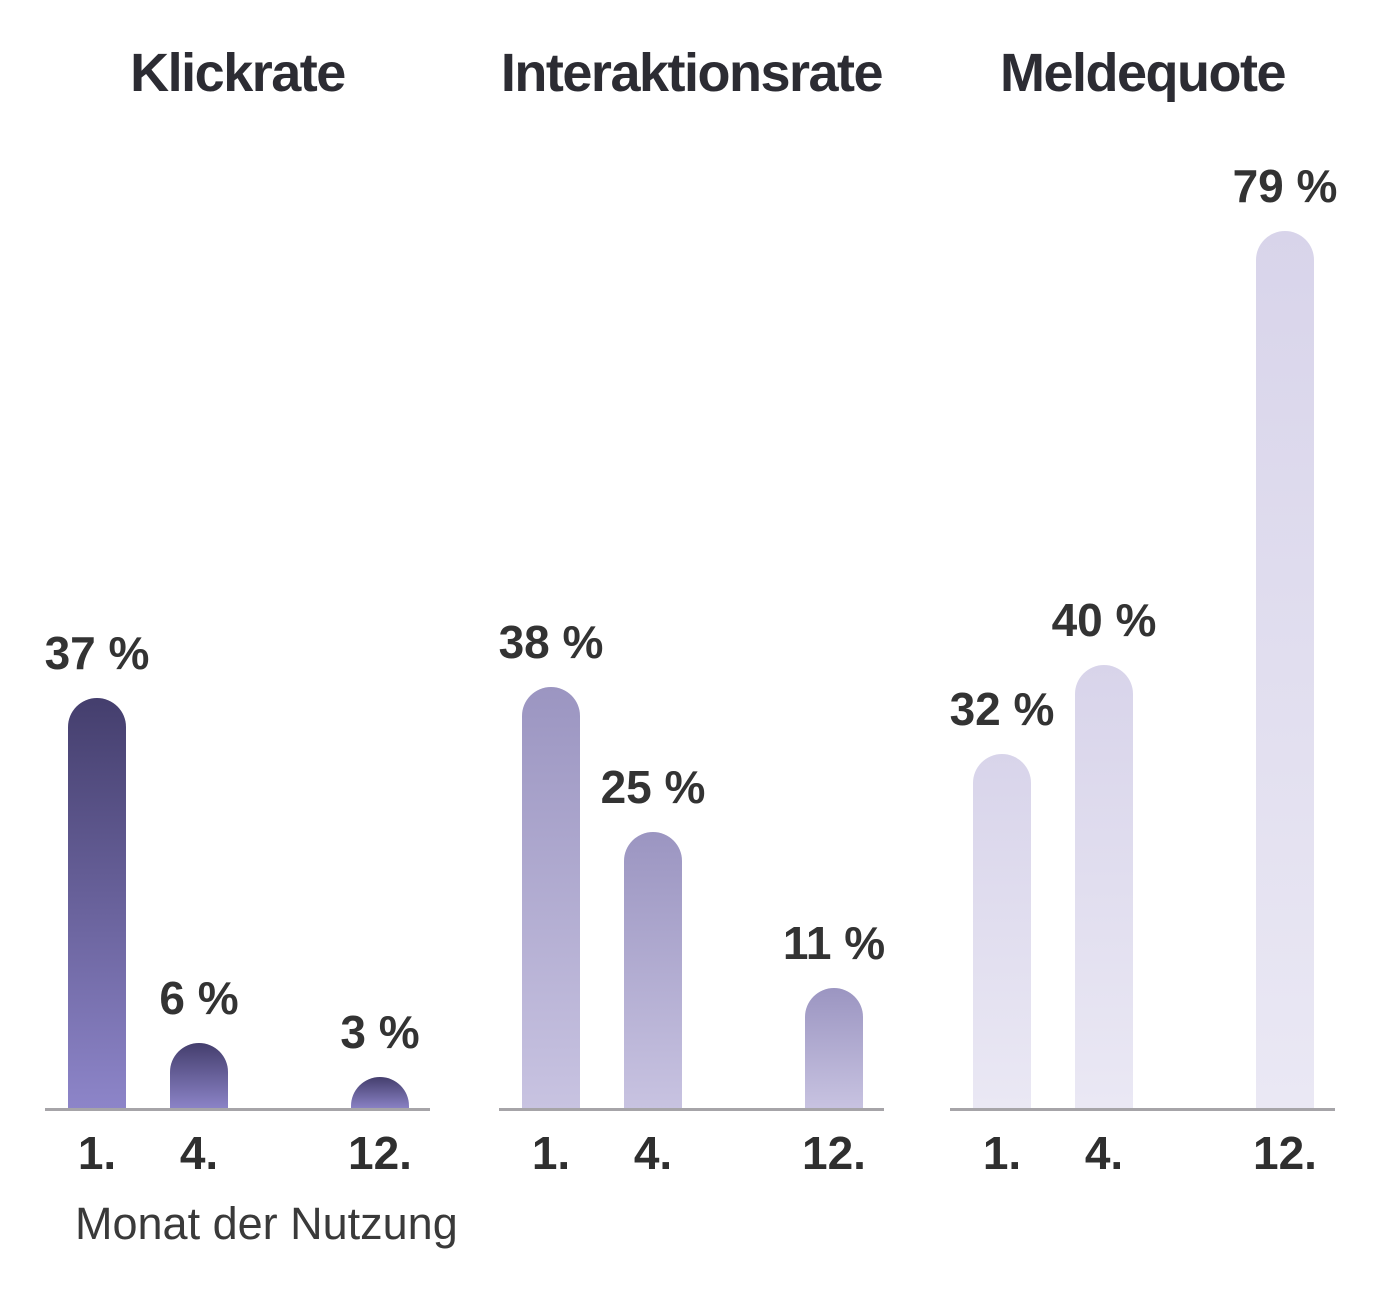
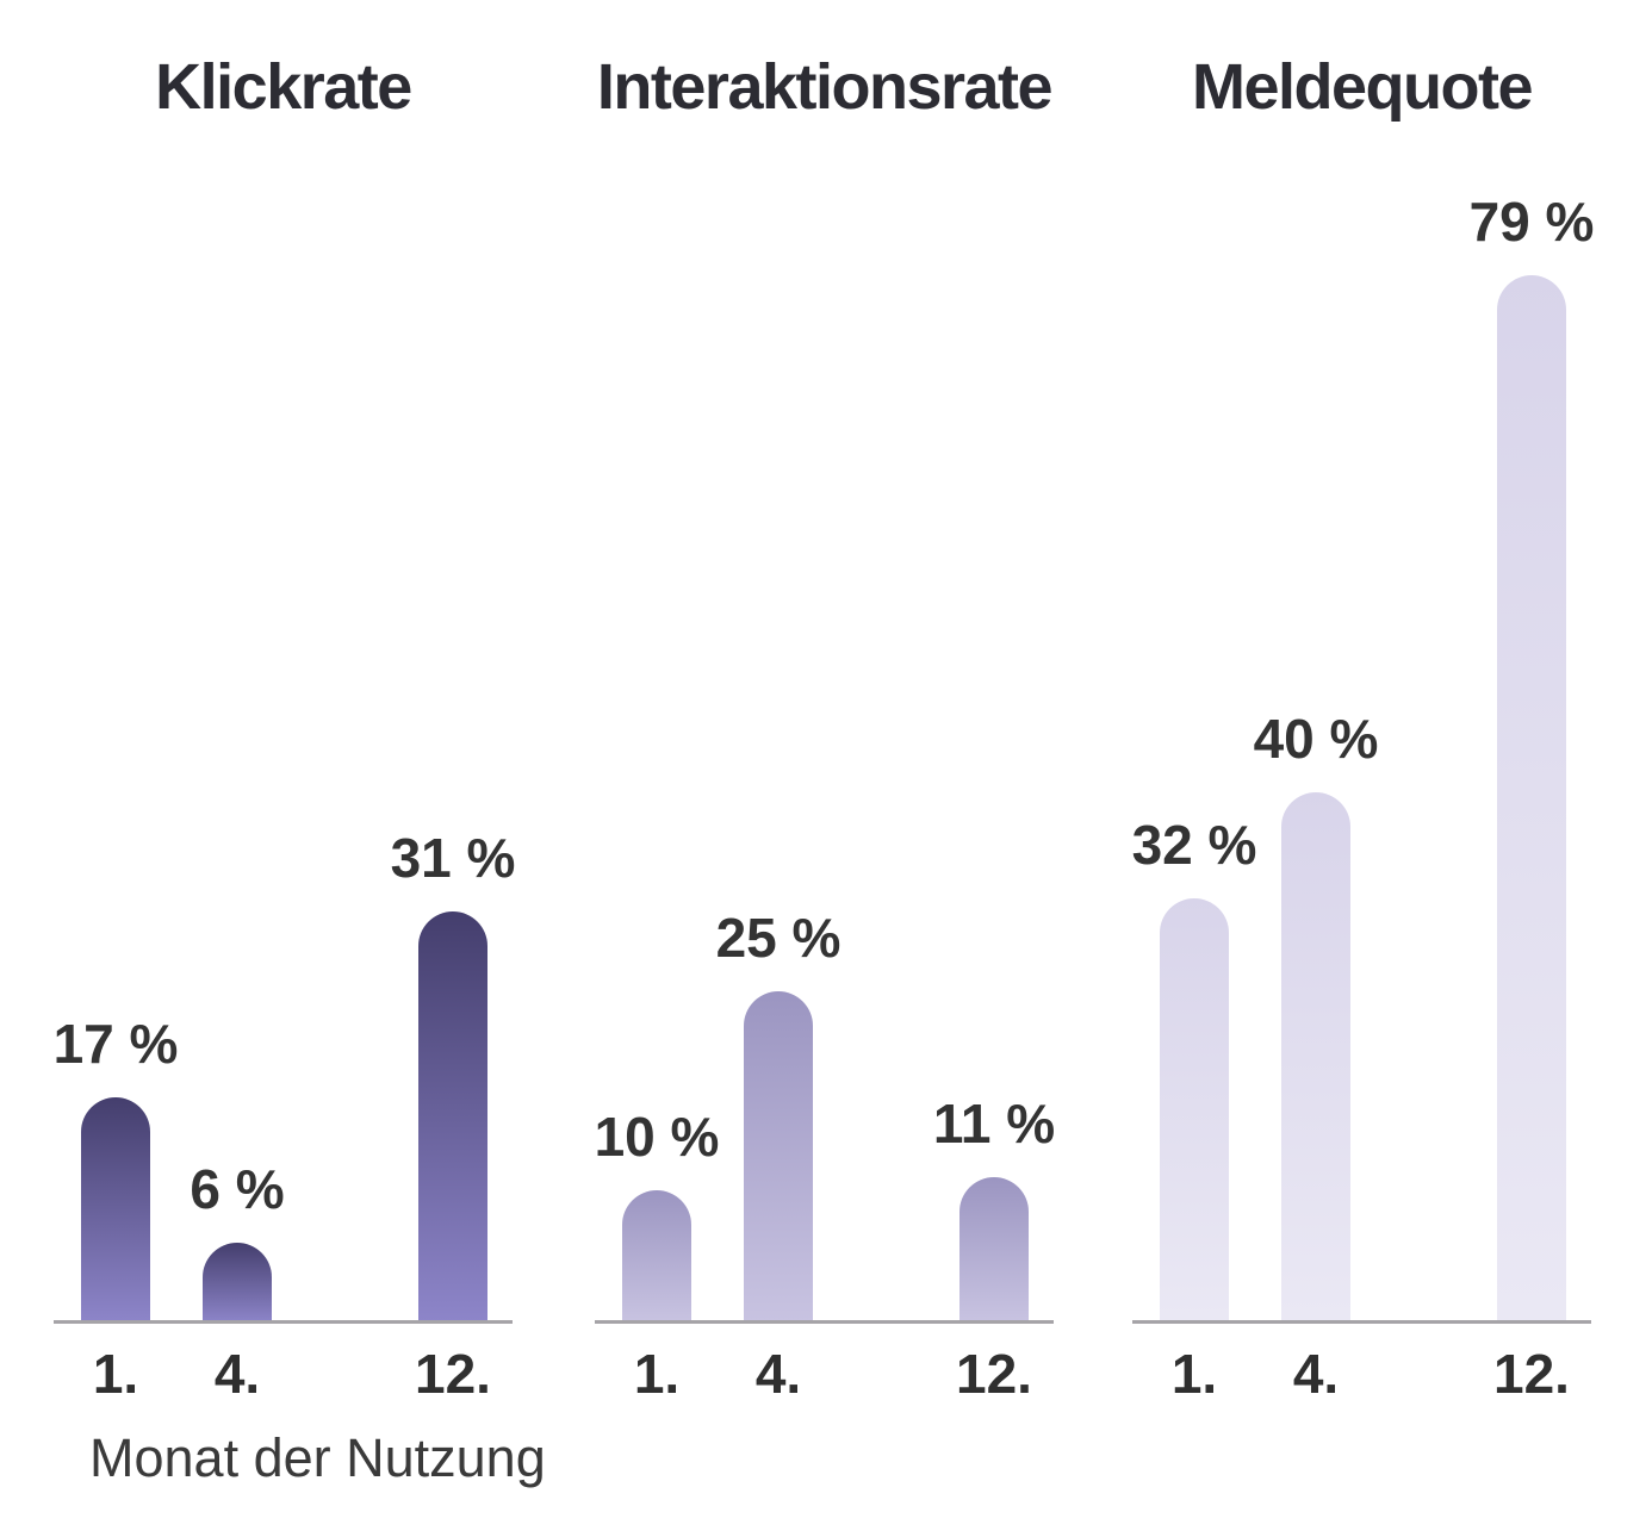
Klickrate/1.: 37 -> 17
Klickrate/12.: 3 -> 31
Interaktionsrate/1.: 38 -> 10
